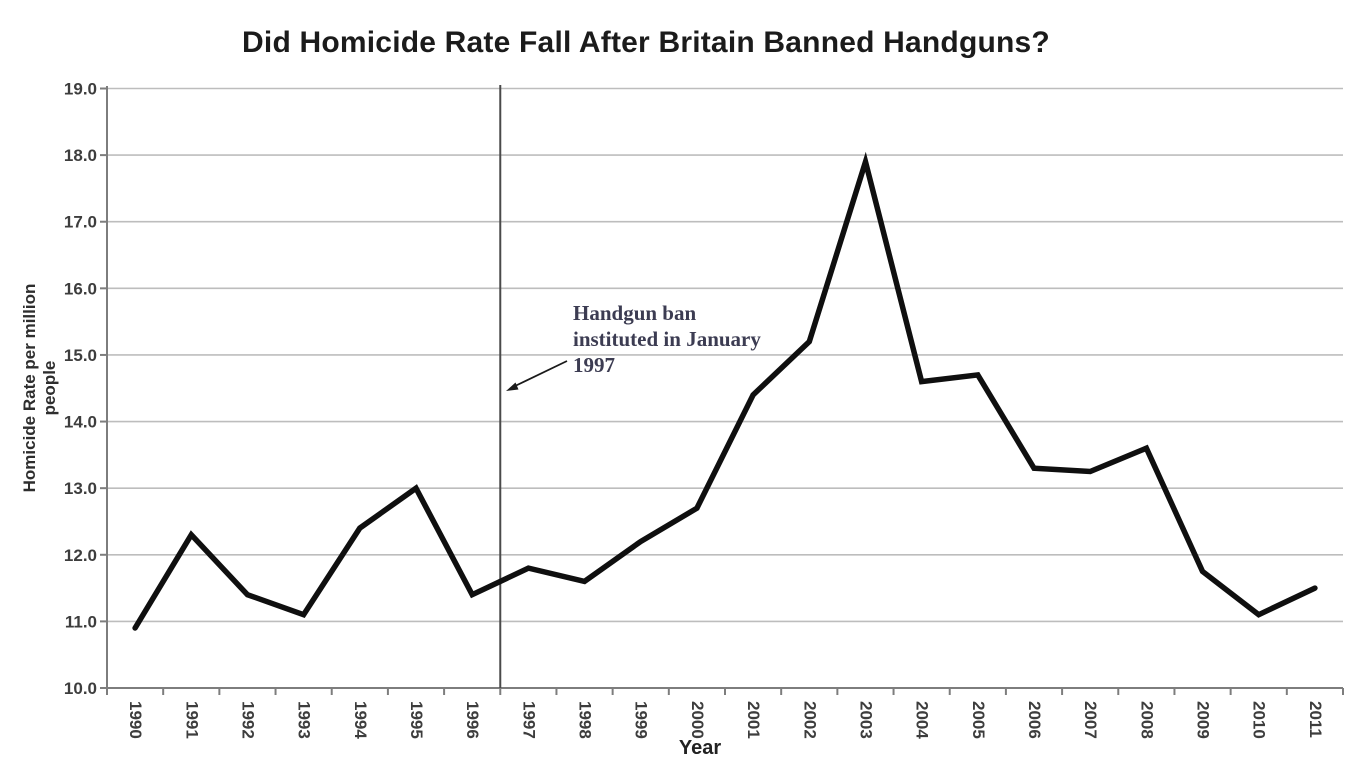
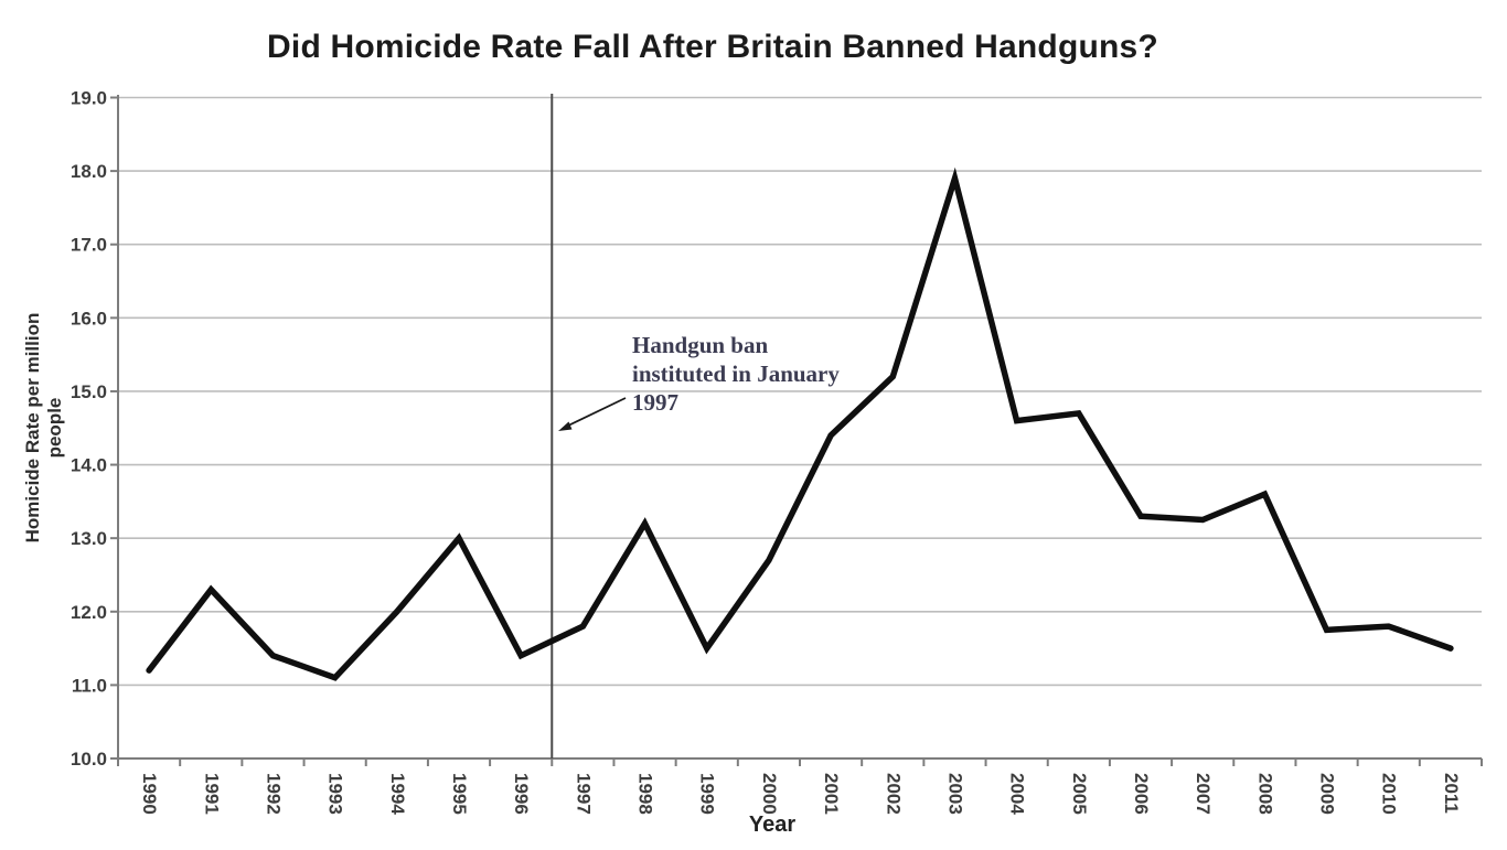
1990: 10.9 -> 11.2
1994: 12.4 -> 12.0
1998: 11.6 -> 13.2
1999: 12.2 -> 11.5
2010: 11.1 -> 11.8
